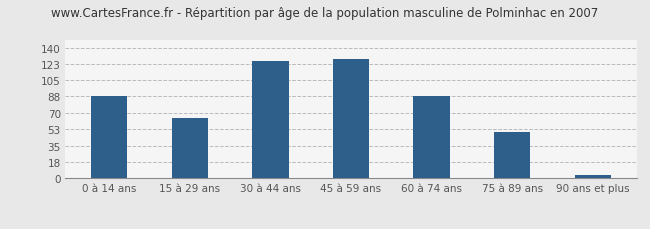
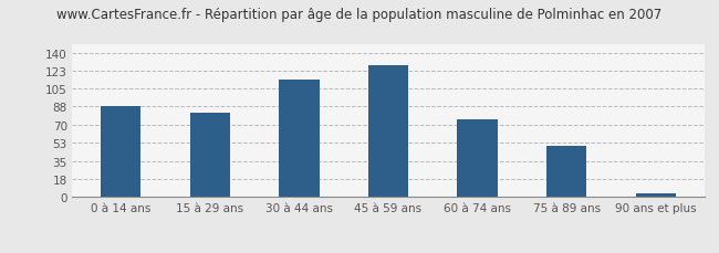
15 à 29 ans: 65 -> 82
30 à 44 ans: 126 -> 114
60 à 74 ans: 88 -> 76
